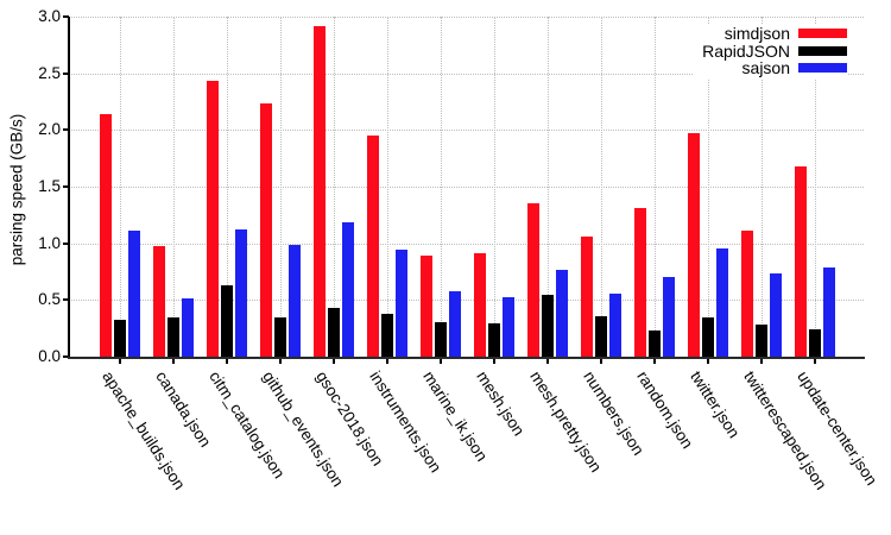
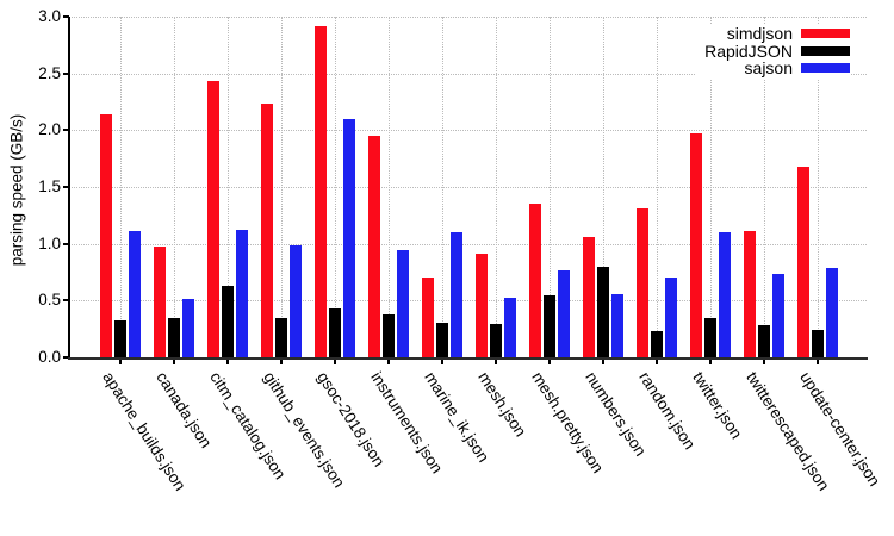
sajson/gsoc-2018.json: 1.2 -> 2.1
simdjson/marine_ik.json: 0.9 -> 0.7
sajson/marine_ik.json: 0.6 -> 1.1
RapidJSON/numbers.json: 0.4 -> 0.8
sajson/twitter.json: 0.9 -> 1.1
